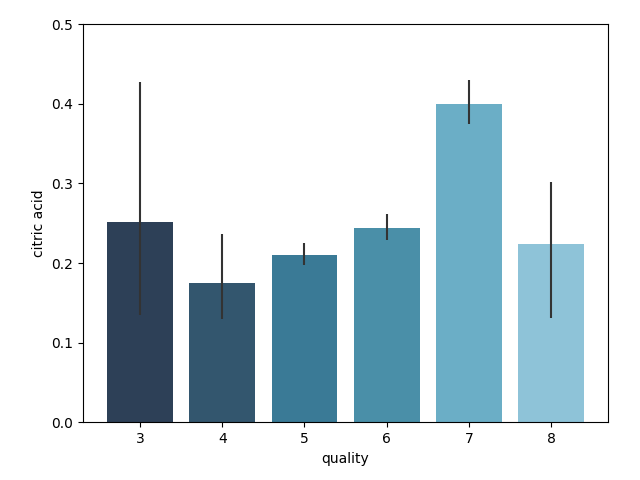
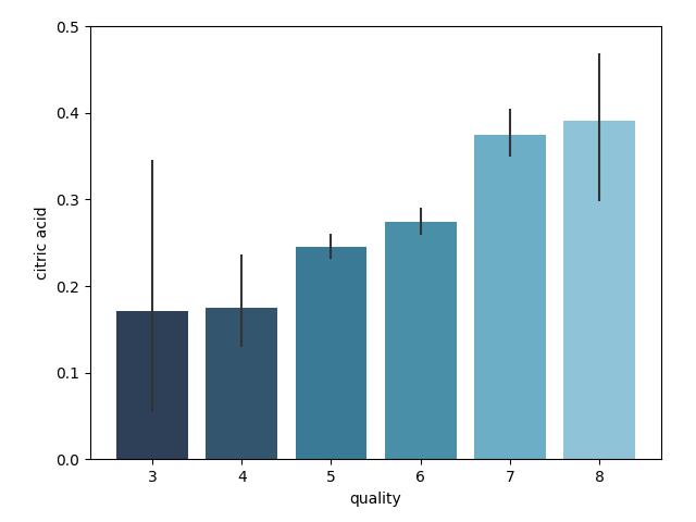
3: 0.252 -> 0.171
5: 0.210 -> 0.245
6: 0.244 -> 0.274
7: 0.400 -> 0.375
8: 0.224 -> 0.391
